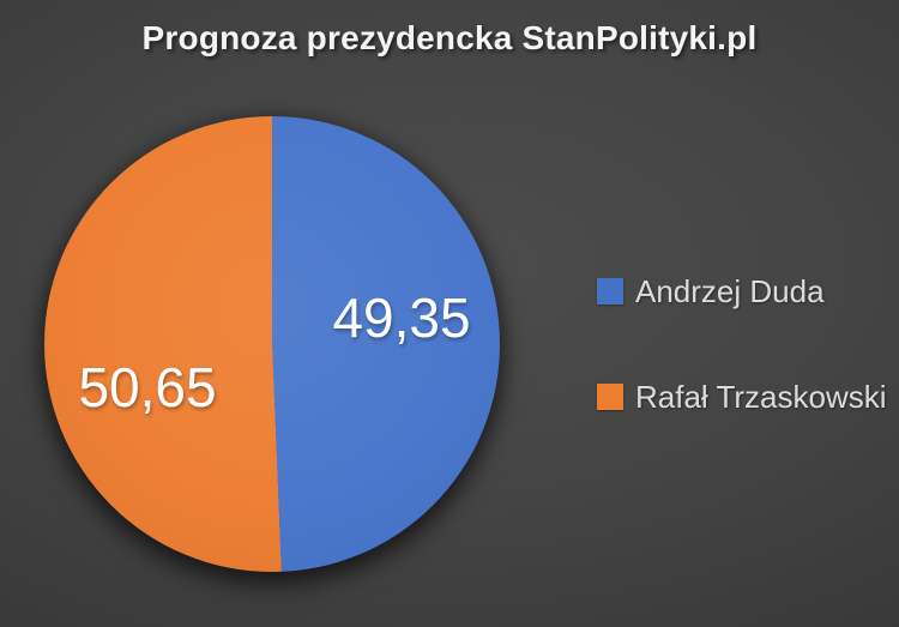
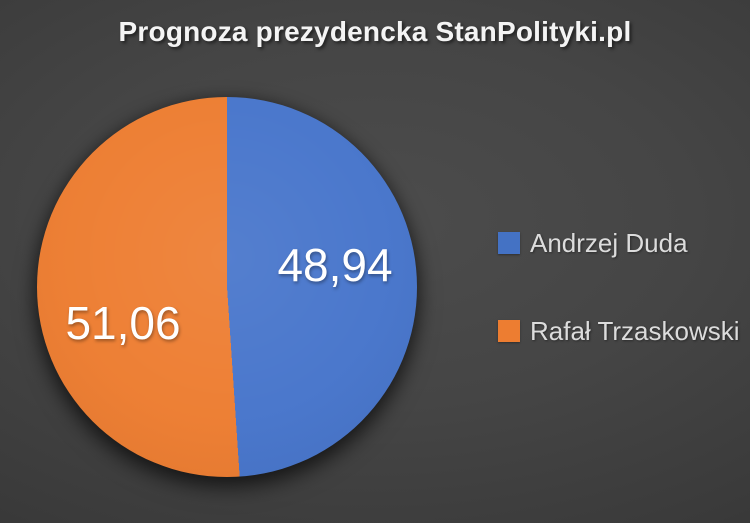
Andrzej Duda: 49,35 -> 48,94
Rafał Trzaskowski: 50,65 -> 51,06
